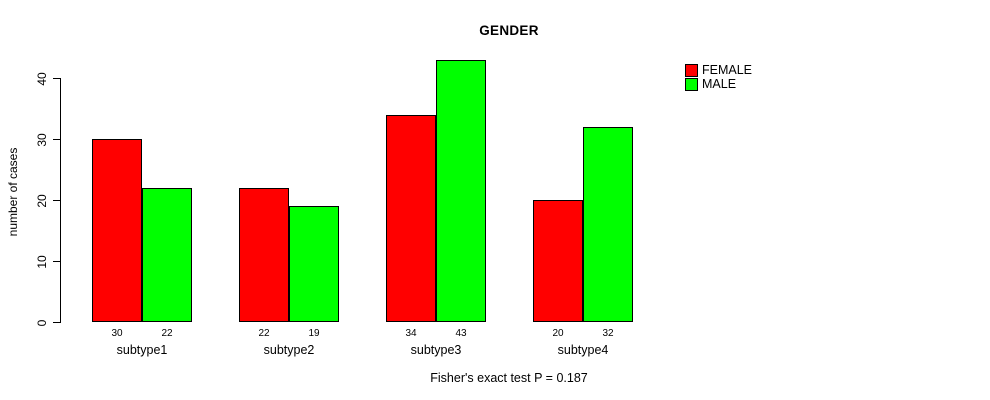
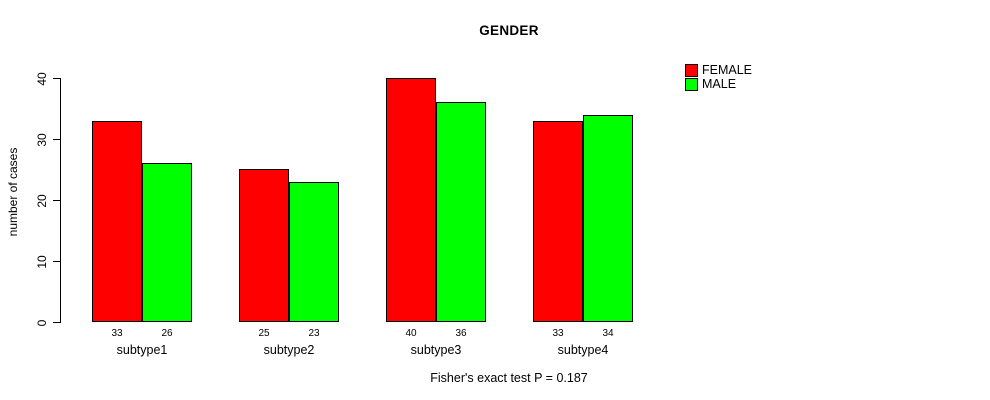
FEMALE/subtype1: 30 -> 33
MALE/subtype1: 22 -> 26
FEMALE/subtype2: 22 -> 25
MALE/subtype2: 19 -> 23
FEMALE/subtype3: 34 -> 40
MALE/subtype3: 43 -> 36
FEMALE/subtype4: 20 -> 33
MALE/subtype4: 32 -> 34
